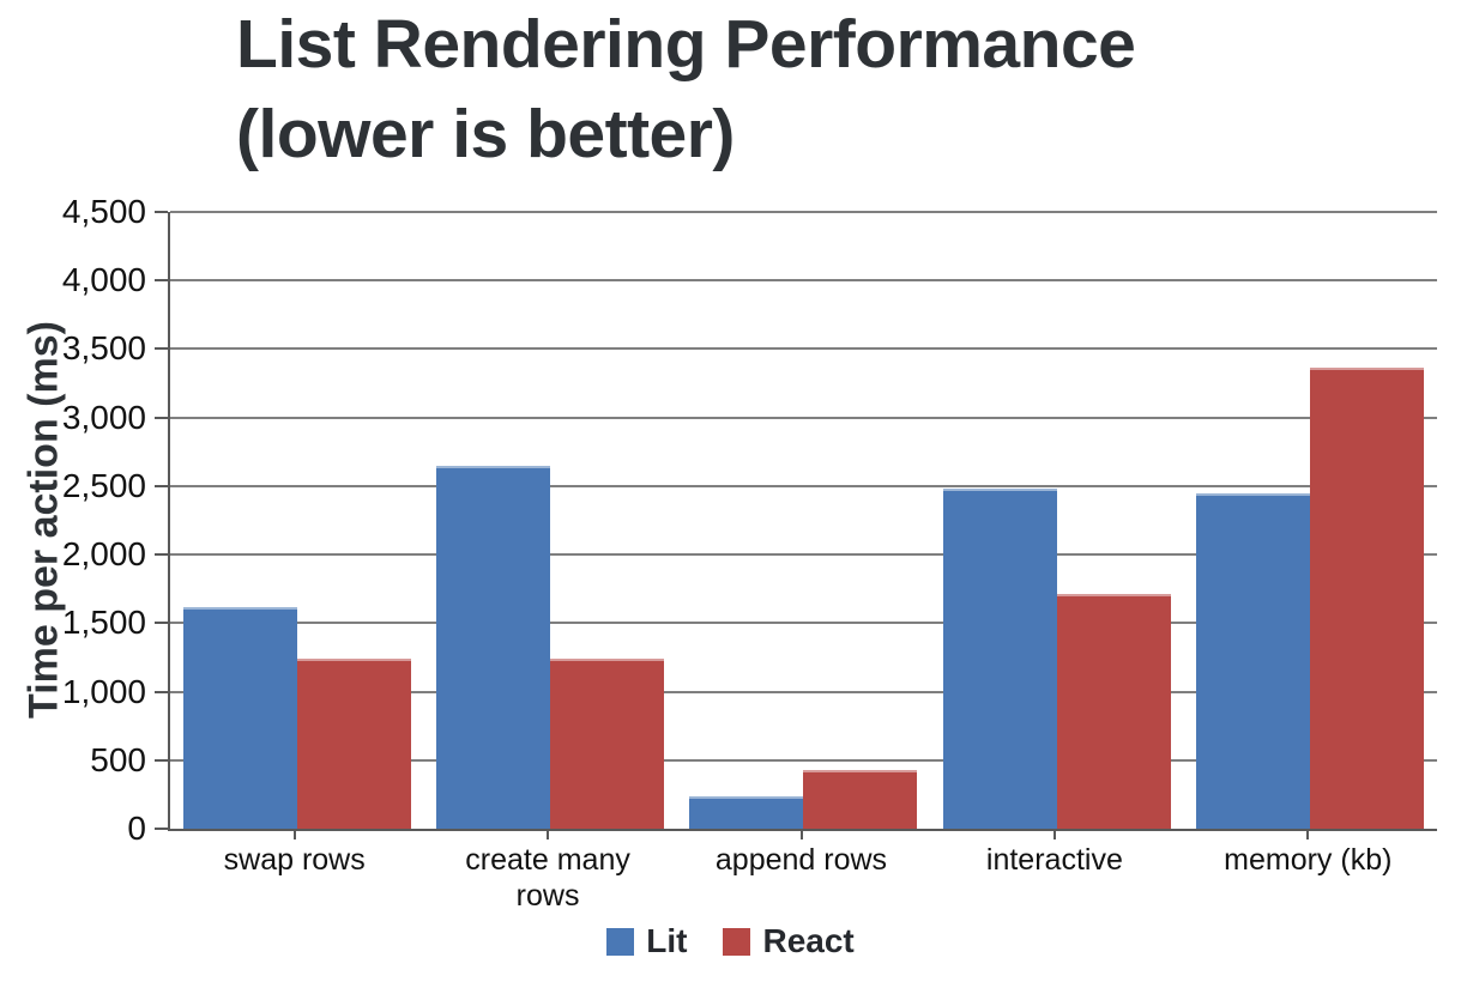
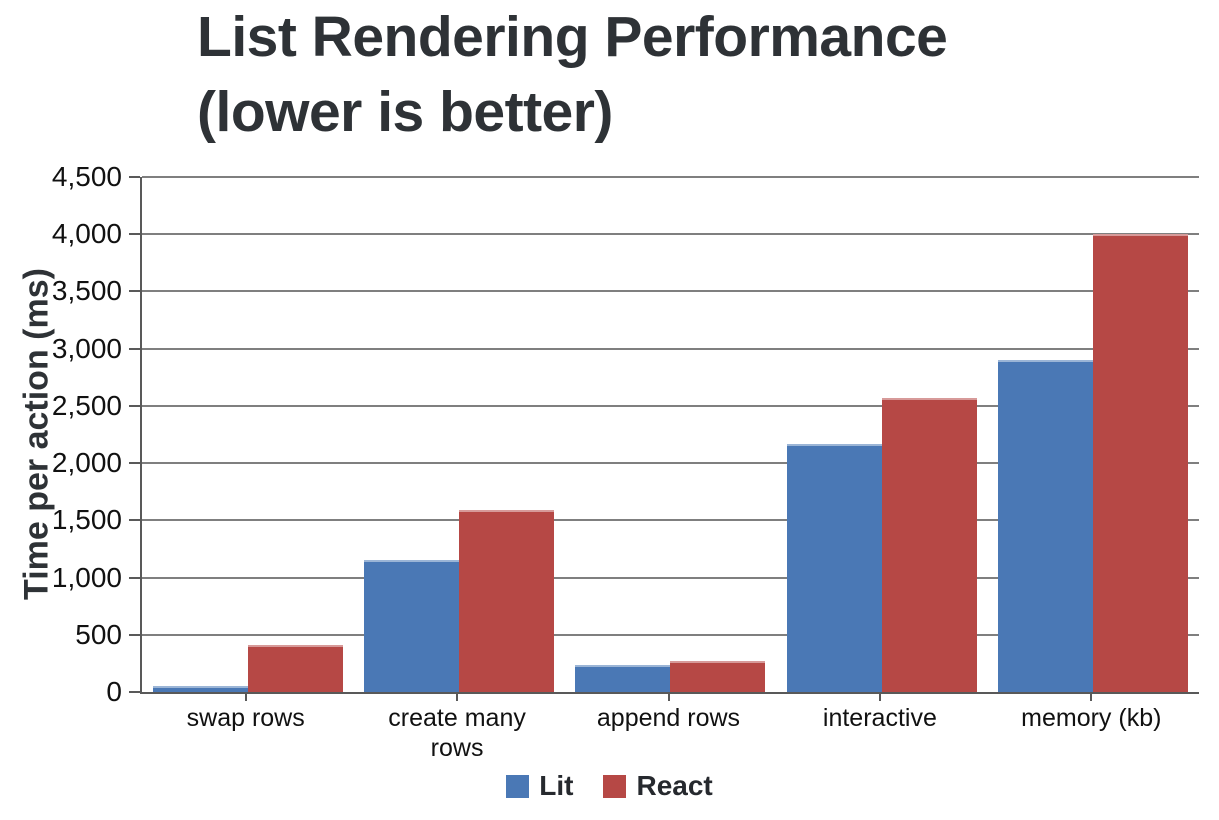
Lit/swap rows: 1620 -> 50
React/swap rows: 1240 -> 410
Lit/create many rows: 2650 -> 1150
React/create many rows: 1240 -> 1590
React/append rows: 430 -> 280
Lit/interactive: 2480 -> 2170
React/interactive: 1710 -> 2570
Lit/memory (kb): 2450 -> 2900
React/memory (kb): 3360 -> 4000
